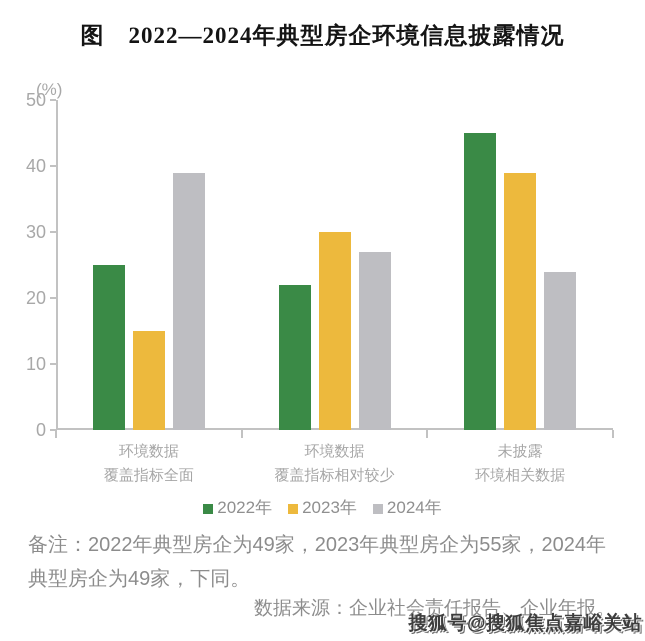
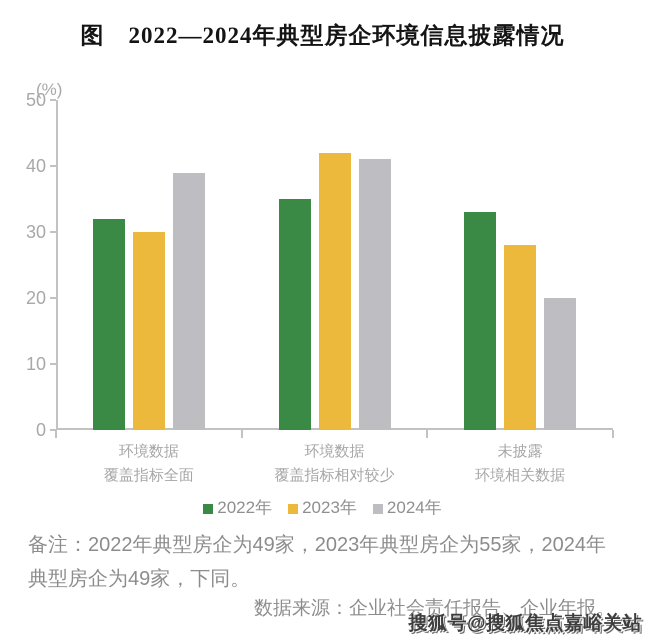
2022年/环境数据覆盖指标全面: 25 -> 32
2023年/环境数据覆盖指标全面: 15 -> 30
2022年/环境数据覆盖指标相对较少: 22 -> 35
2023年/环境数据覆盖指标相对较少: 30 -> 42
2024年/环境数据覆盖指标相对较少: 27 -> 41
2022年/未披露环境相关数据: 45 -> 33
2023年/未披露环境相关数据: 39 -> 28
2024年/未披露环境相关数据: 24 -> 20
